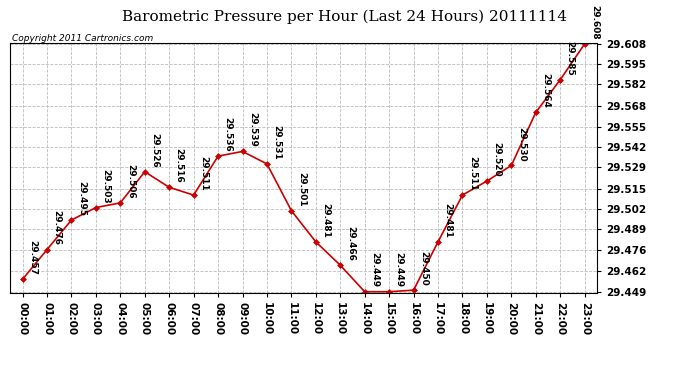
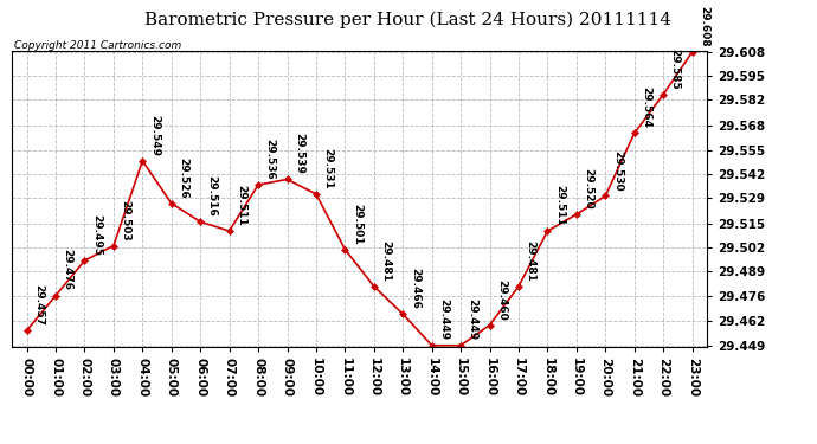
04:00: 29.506 -> 29.549
16:00: 29.450 -> 29.460
